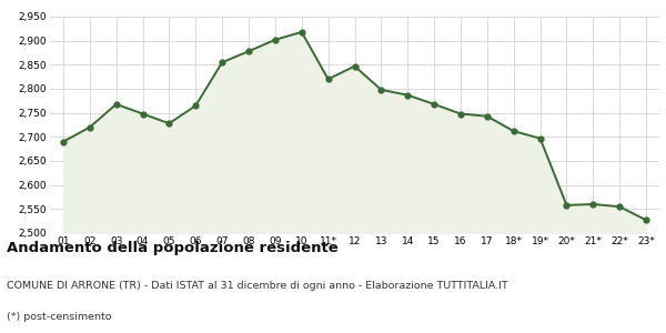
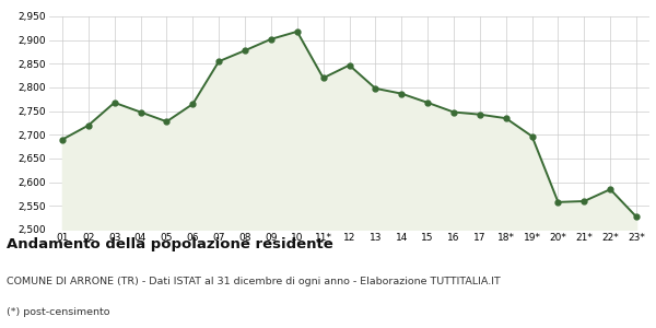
18*: 2,712 -> 2,735
22*: 2,555 -> 2,585
